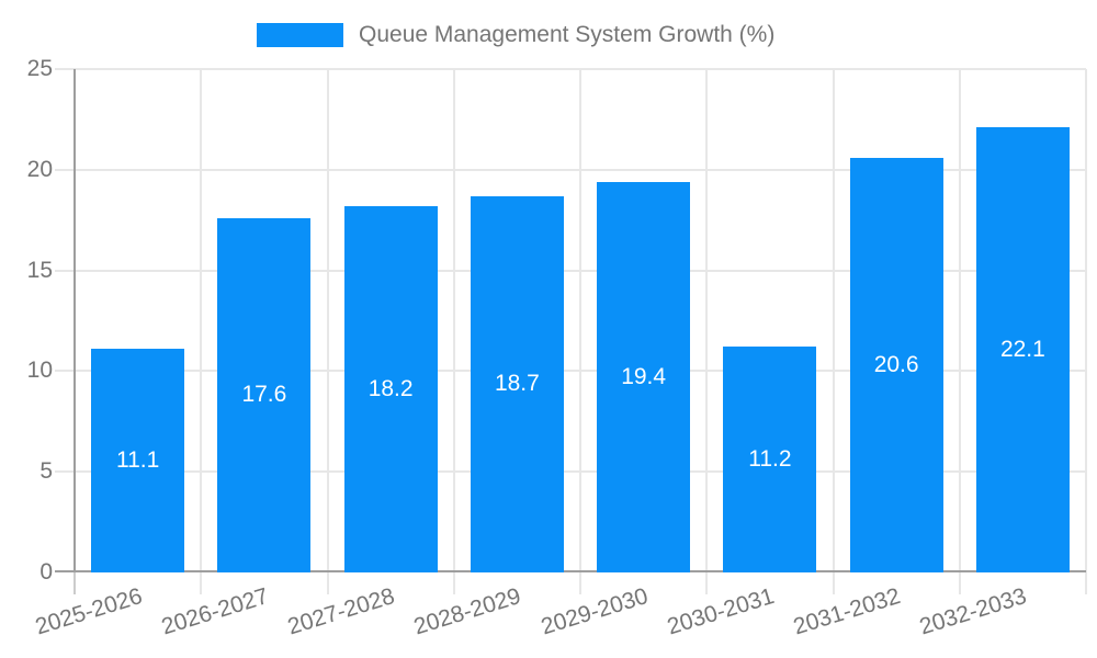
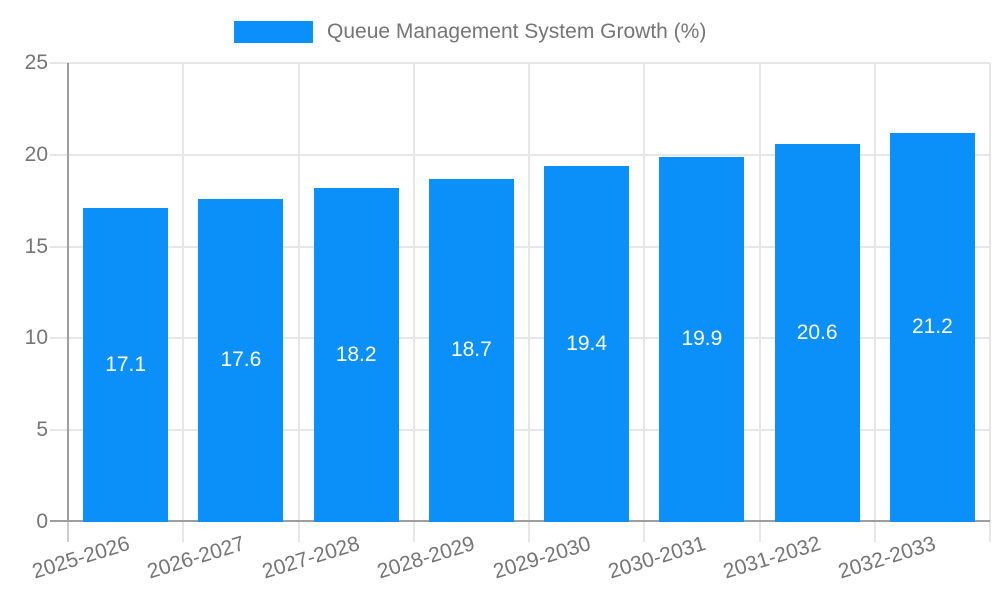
2025-2026: 11.1 -> 17.1
2030-2031: 11.2 -> 19.9
2032-2033: 22.1 -> 21.2
